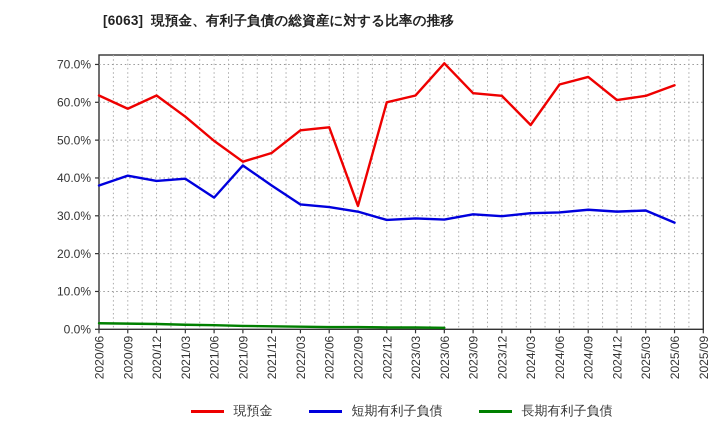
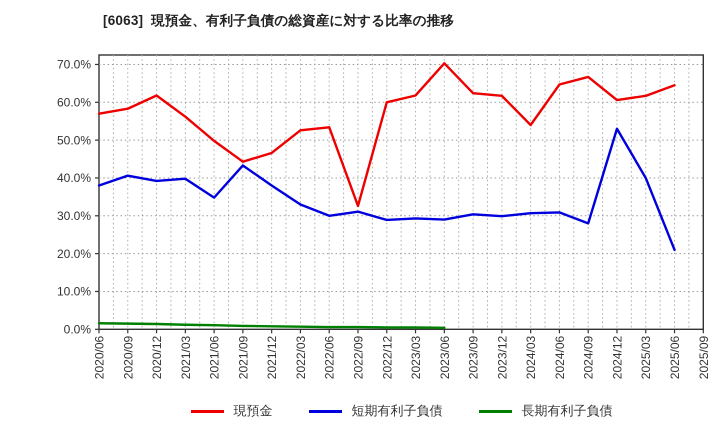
現預金/2020/06: 62% -> 57%
短期有利子負債/2022/06: 32% -> 30%
短期有利子負債/2024/09: 32% -> 28%
短期有利子負債/2024/12: 31% -> 53%
短期有利子負債/2025/03: 31% -> 40%
短期有利子負債/2025/06: 28% -> 21%
